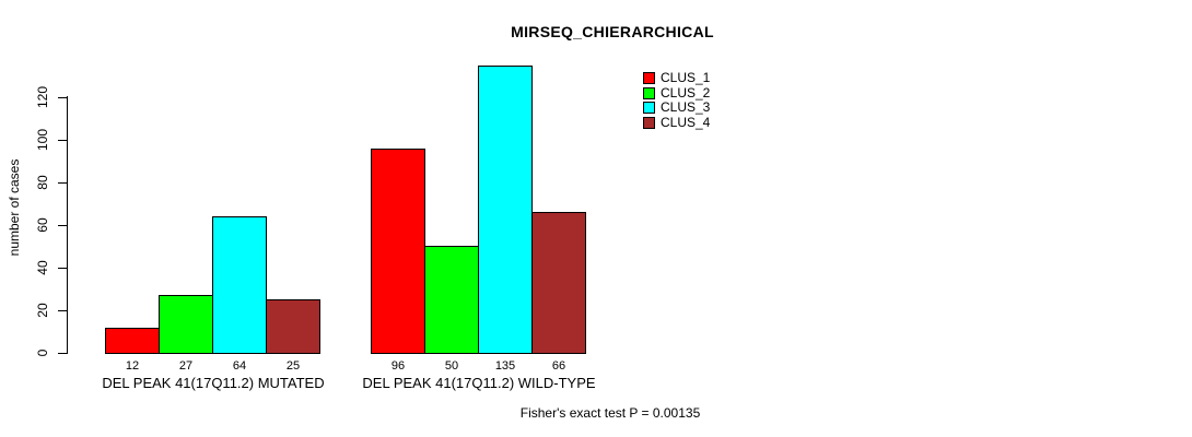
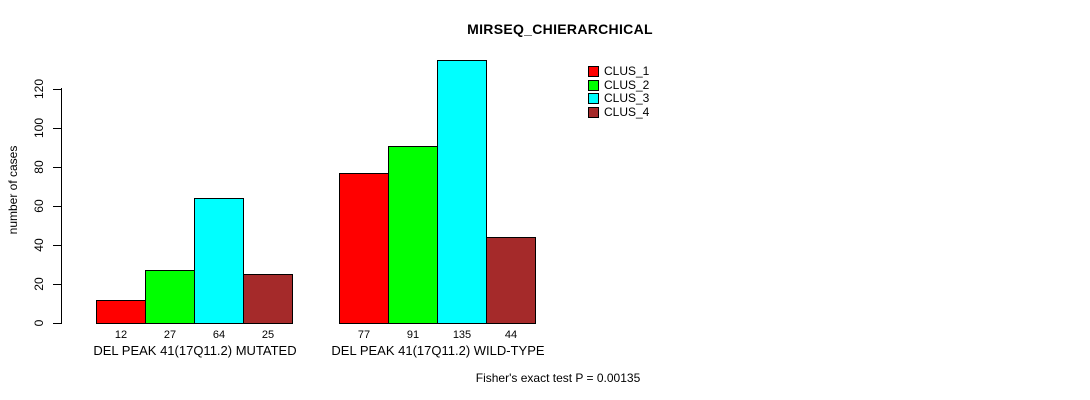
CLUS_1/DEL PEAK 41(17Q11.2) WILD-TYPE: 96 -> 77
CLUS_2/DEL PEAK 41(17Q11.2) WILD-TYPE: 50 -> 91
CLUS_4/DEL PEAK 41(17Q11.2) WILD-TYPE: 66 -> 44
